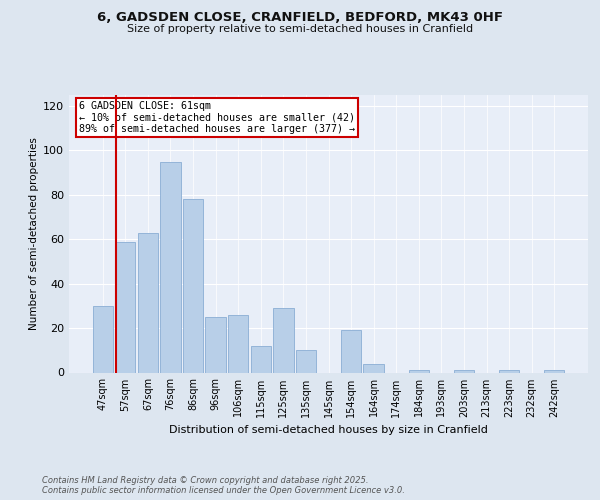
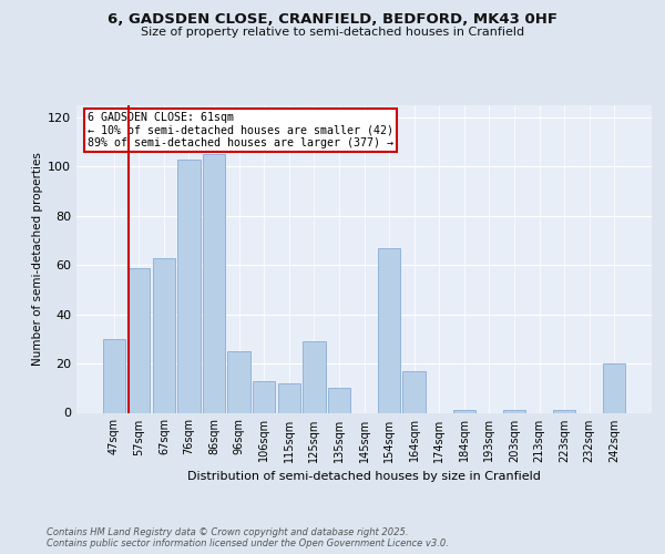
76sqm: 95 -> 103
86sqm: 78 -> 105
106sqm: 26 -> 13
154sqm: 19 -> 67
164sqm: 4 -> 17
242sqm: 1 -> 20
